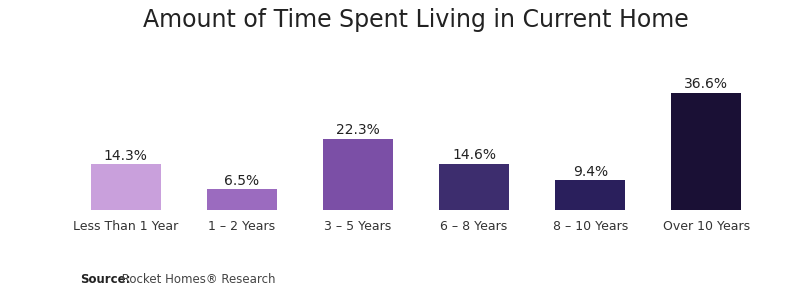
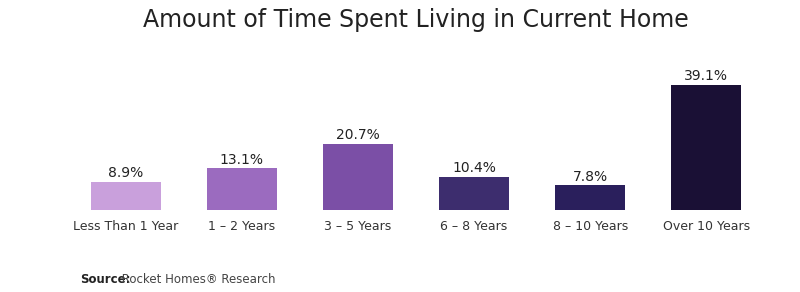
Less Than 1 Year: 14.3% -> 8.9%
1 – 2 Years: 6.5% -> 13.1%
3 – 5 Years: 22.3% -> 20.7%
6 – 8 Years: 14.6% -> 10.4%
8 – 10 Years: 9.4% -> 7.8%
Over 10 Years: 36.6% -> 39.1%
